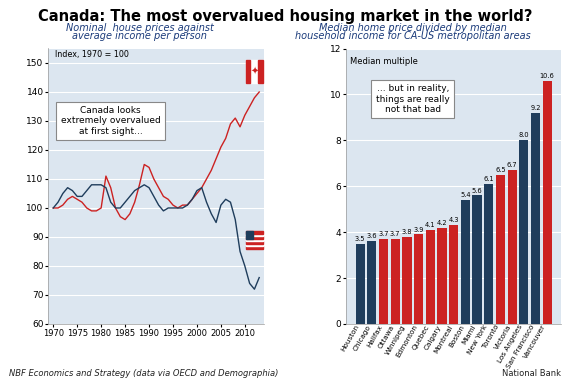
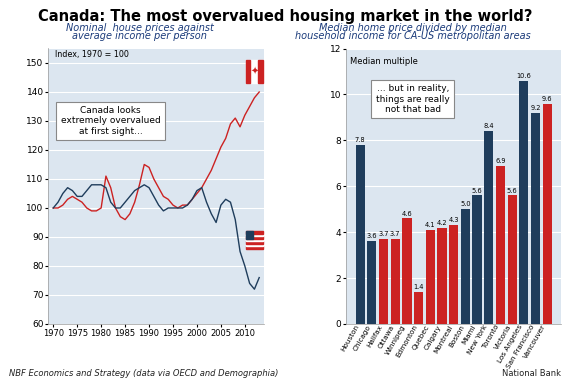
Houston: 3.5 -> 7.8
Winnipeg: 3.8 -> 4.6
Edmonton: 3.9 -> 1.4
Boston: 5.4 -> 5.0
New York: 6.1 -> 8.4
Toronto: 6.5 -> 6.9
Victoria: 6.7 -> 5.6
Los Angeles: 8.0 -> 10.6
Vancouver: 10.6 -> 9.6
